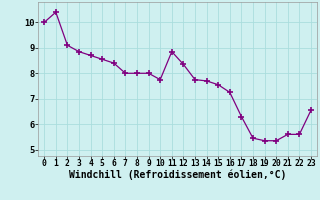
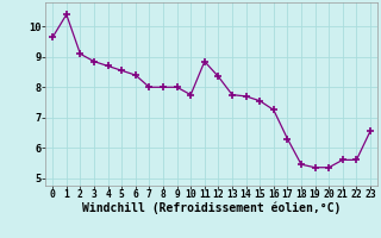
0: 10.00 -> 9.65
